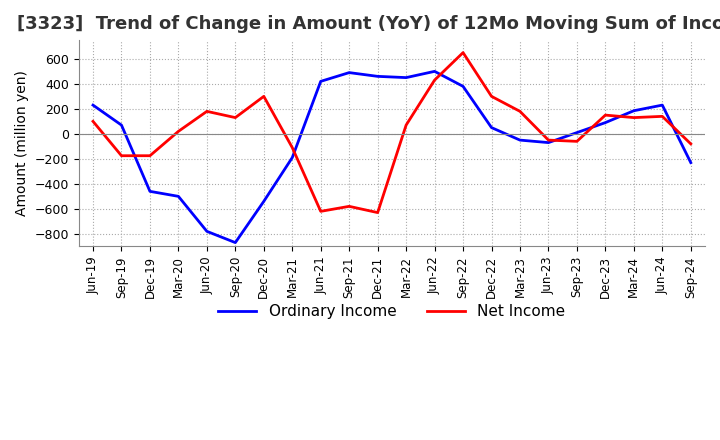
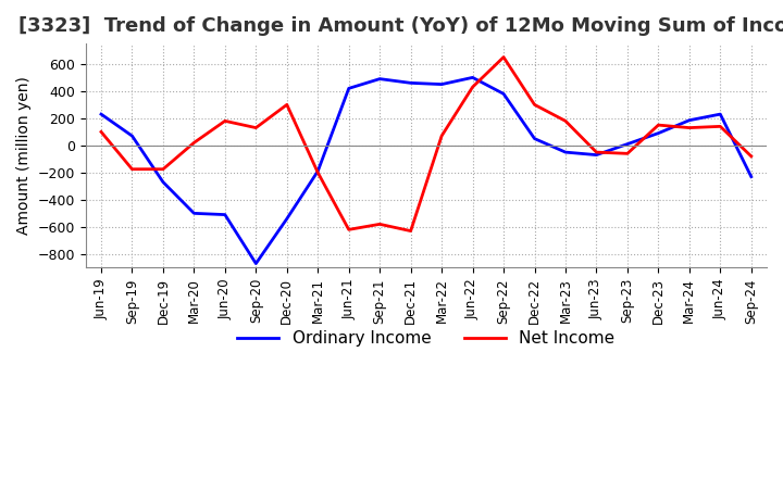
Ordinary Income/Dec-19: -460 -> -270
Ordinary Income/Jun-20: -780 -> -510
Net Income/Mar-21: -110 -> -200
